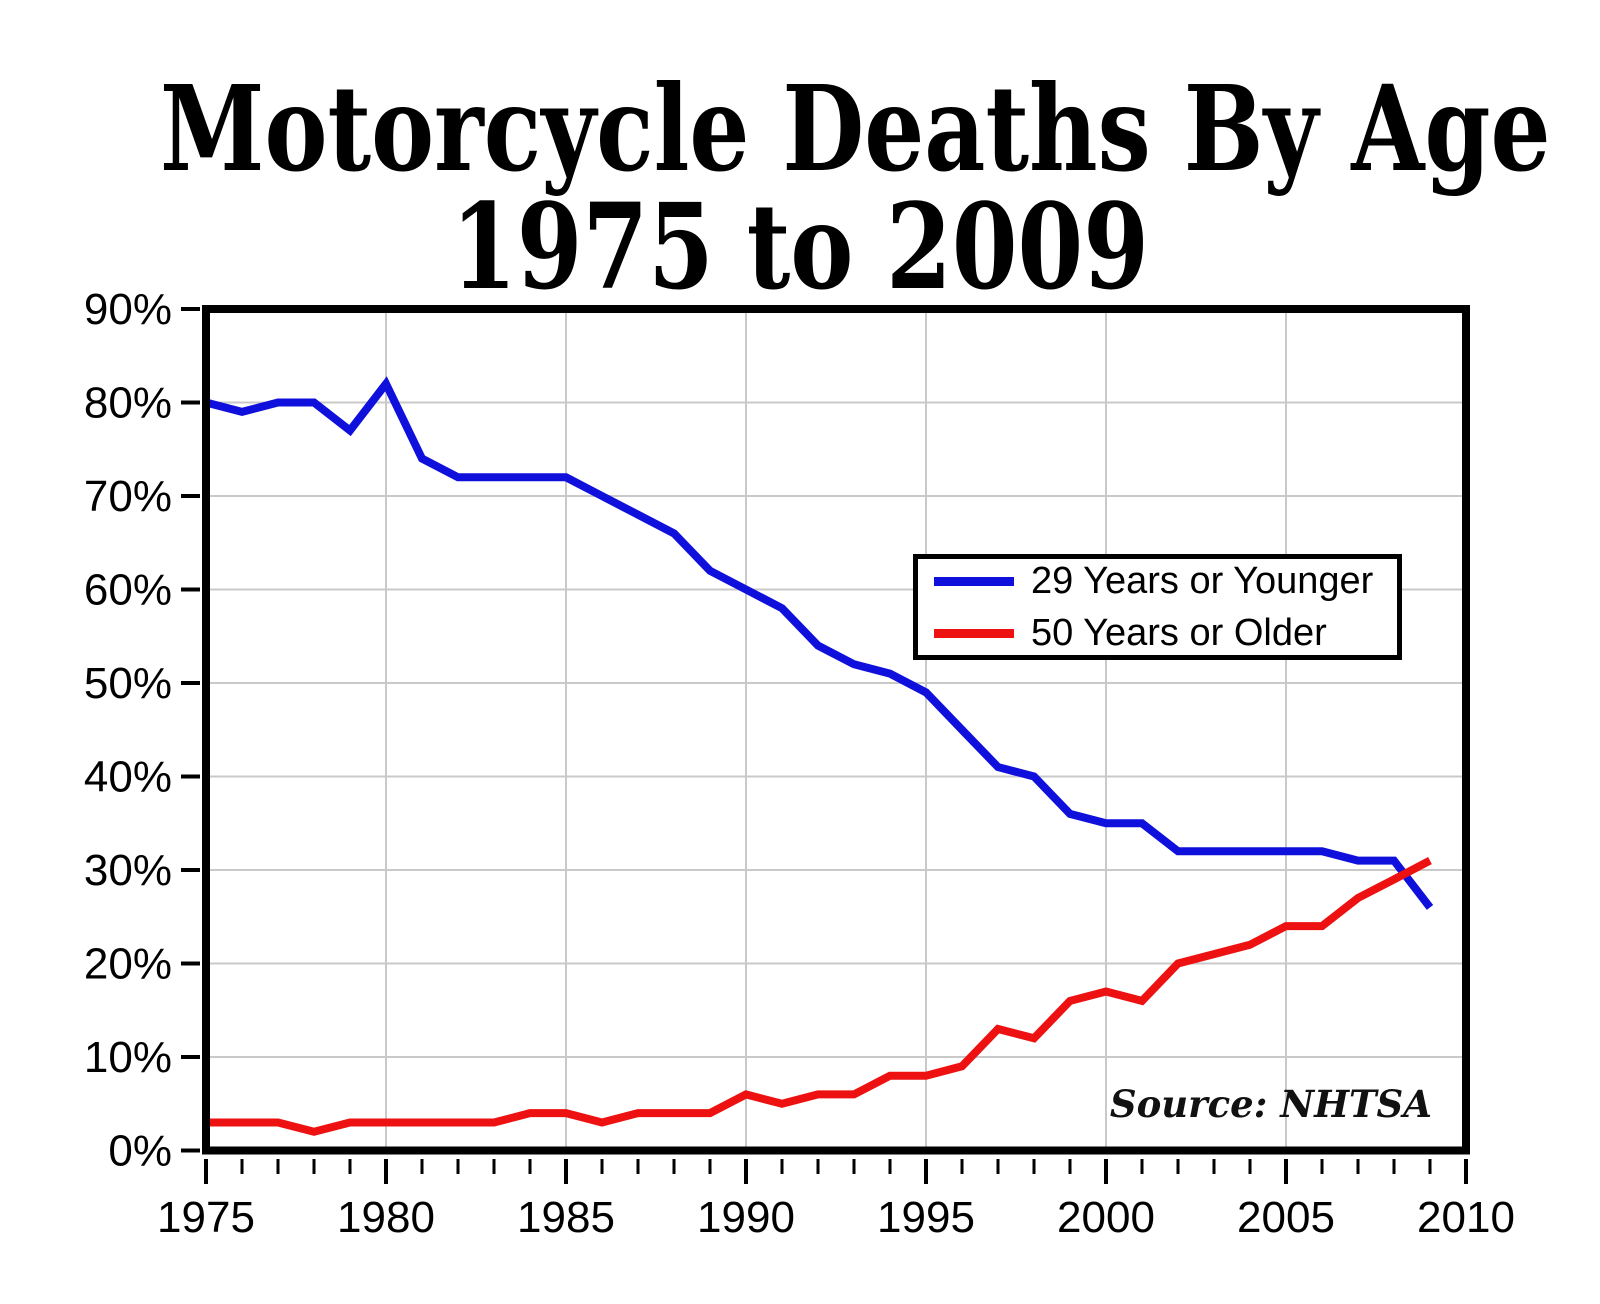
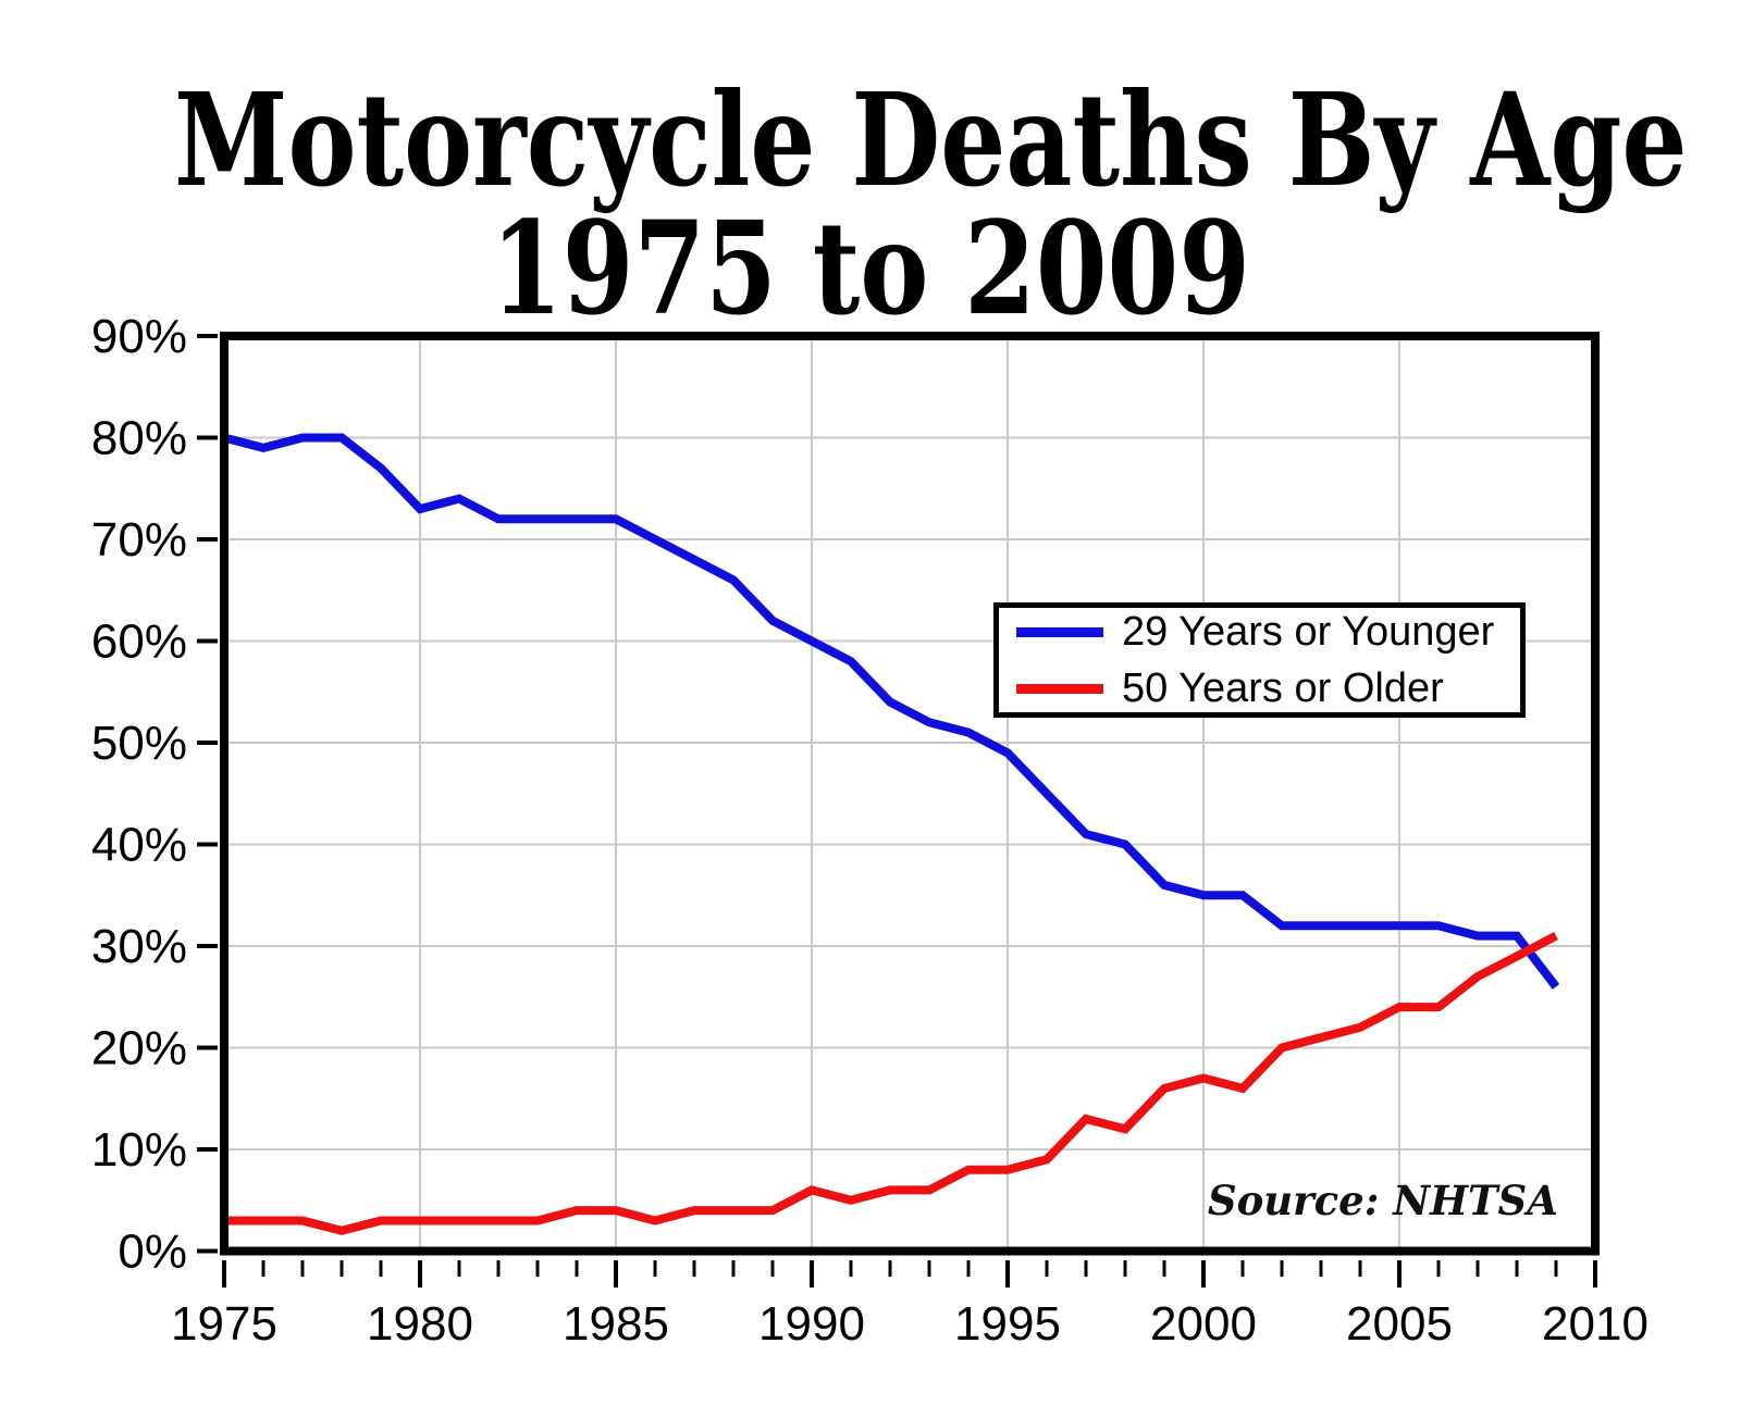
29 Years or Younger/1980: 82% -> 73%
